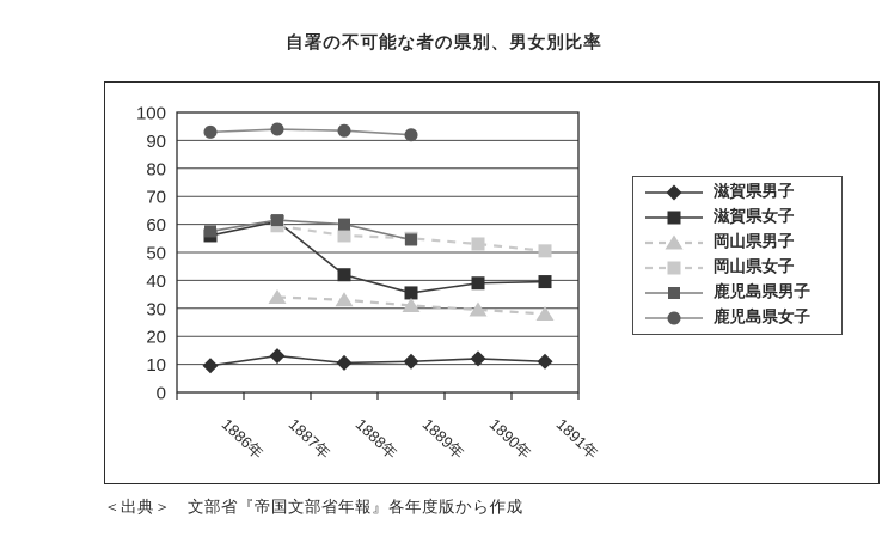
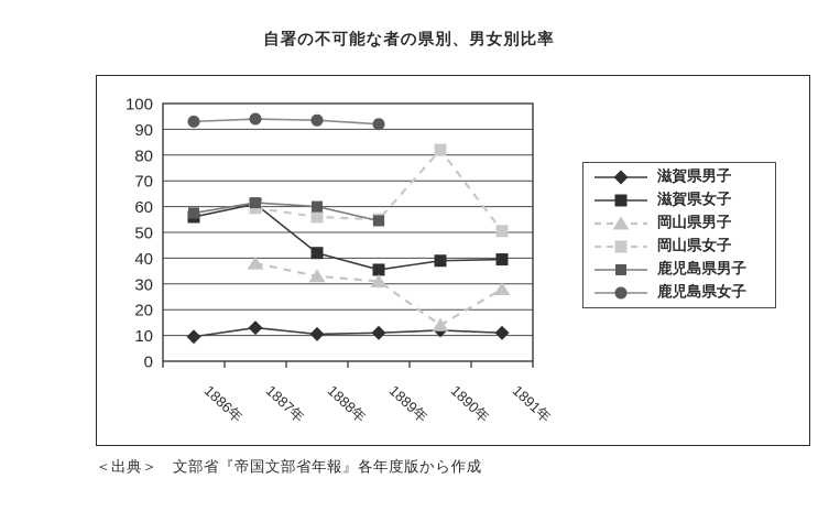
岡山県男子/1887年: 34 -> 38
岡山県男子/1890年: 30 -> 14
岡山県女子/1890年: 53 -> 82
